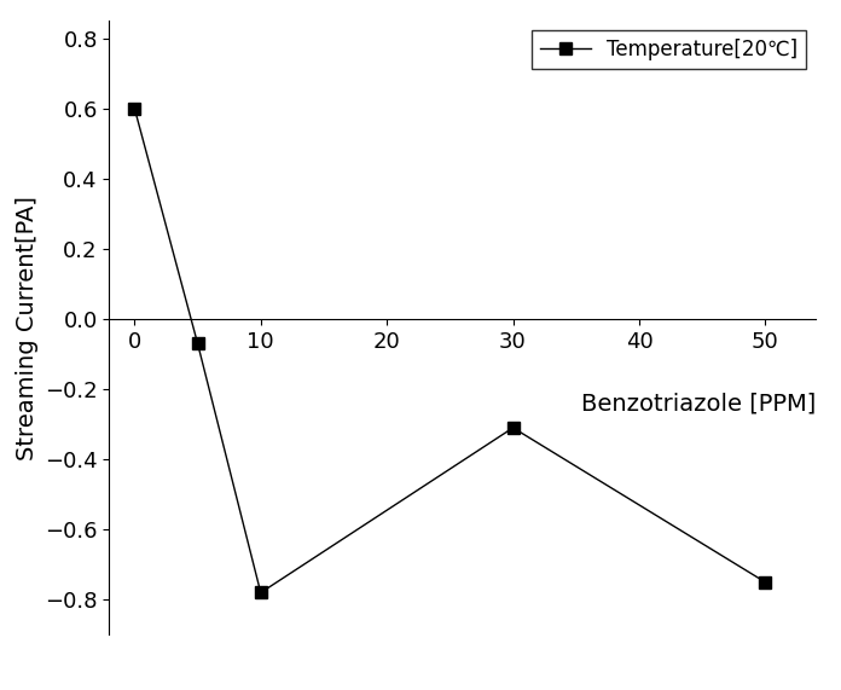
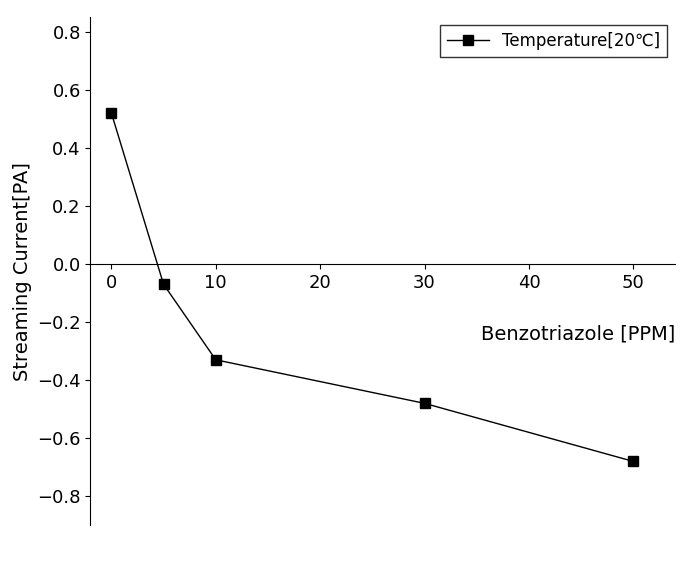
0: 0.60 -> 0.52
10: -0.78 -> -0.33
30: -0.31 -> -0.48
50: -0.75 -> -0.68
